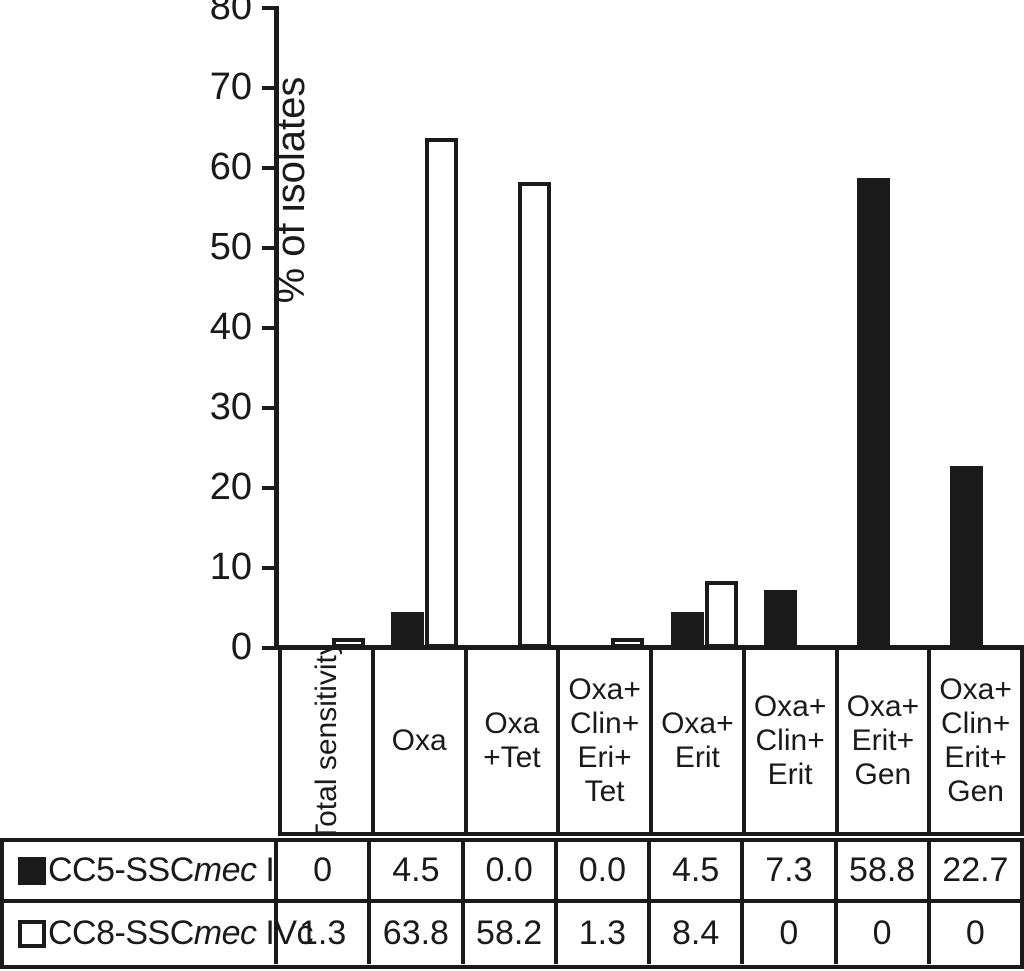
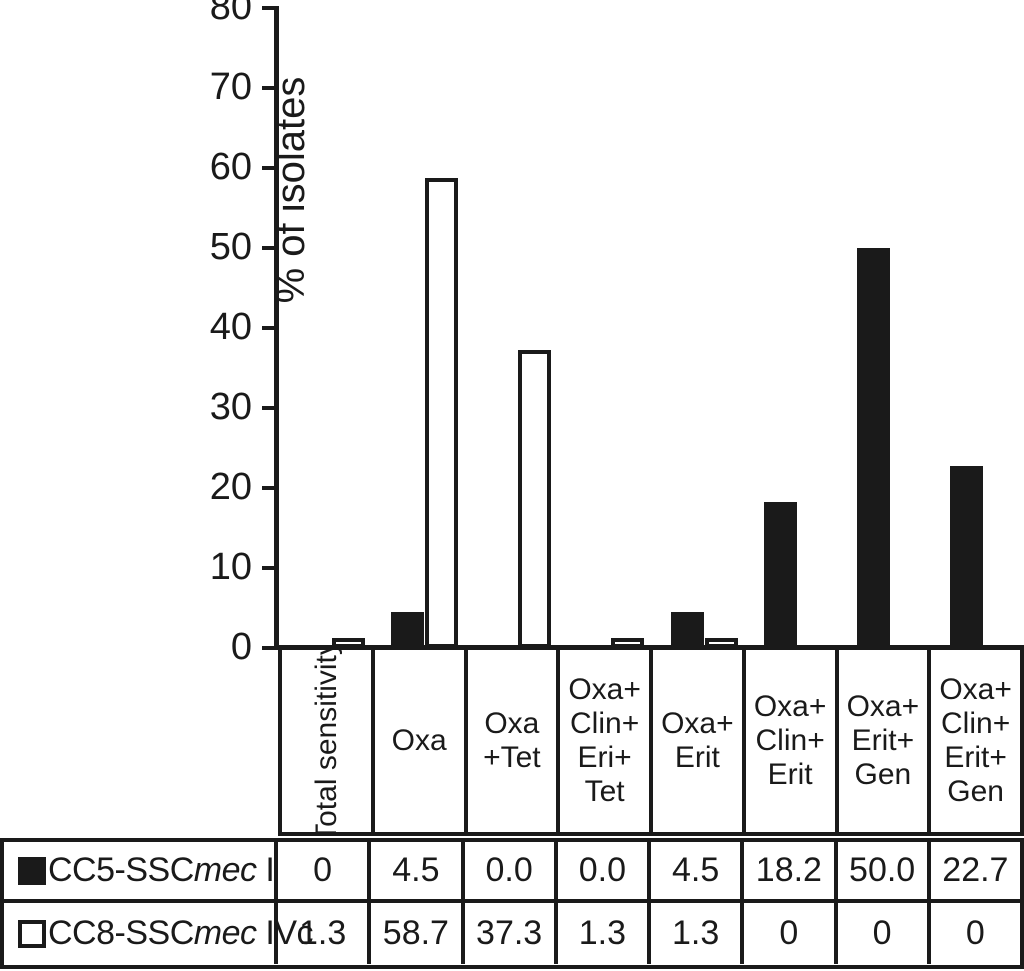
CC8-SSCmec IVc/Oxa: 63.8 -> 58.7
CC8-SSCmec IVc/Oxa +Tet: 58.2 -> 37.3
CC8-SSCmec IVc/Oxa+ Erit: 8.4 -> 1.3
CC5-SSCmec I/Oxa+ Clin+ Erit: 7.3 -> 18.2
CC5-SSCmec I/Oxa+ Erit+ Gen: 58.8 -> 50.0
